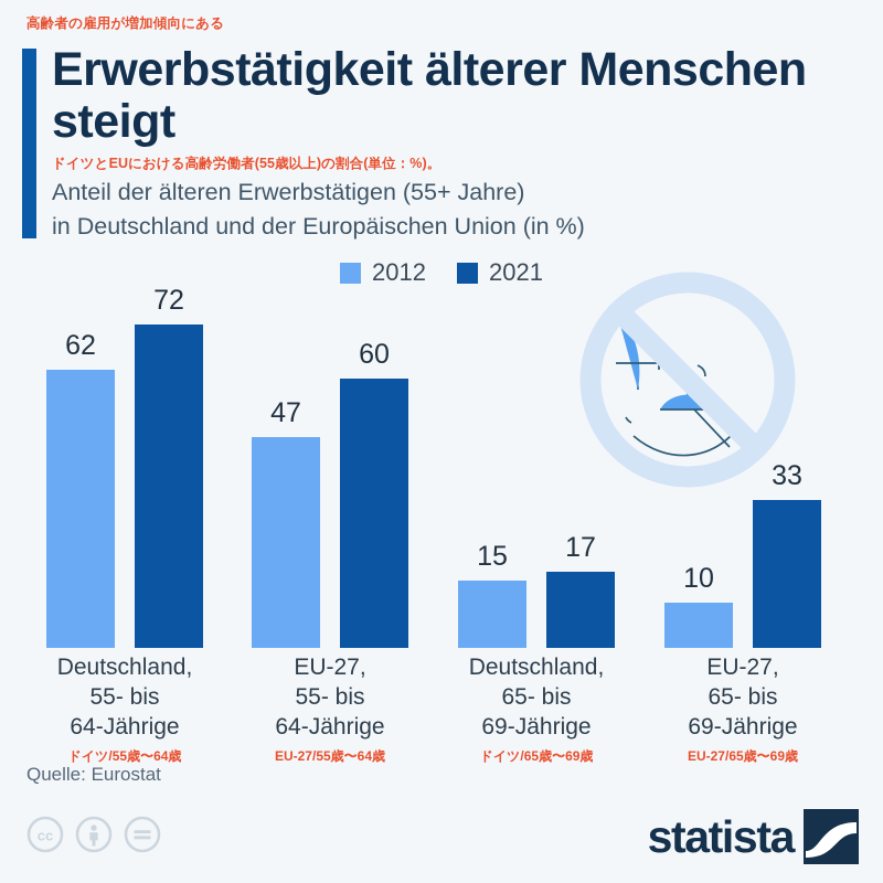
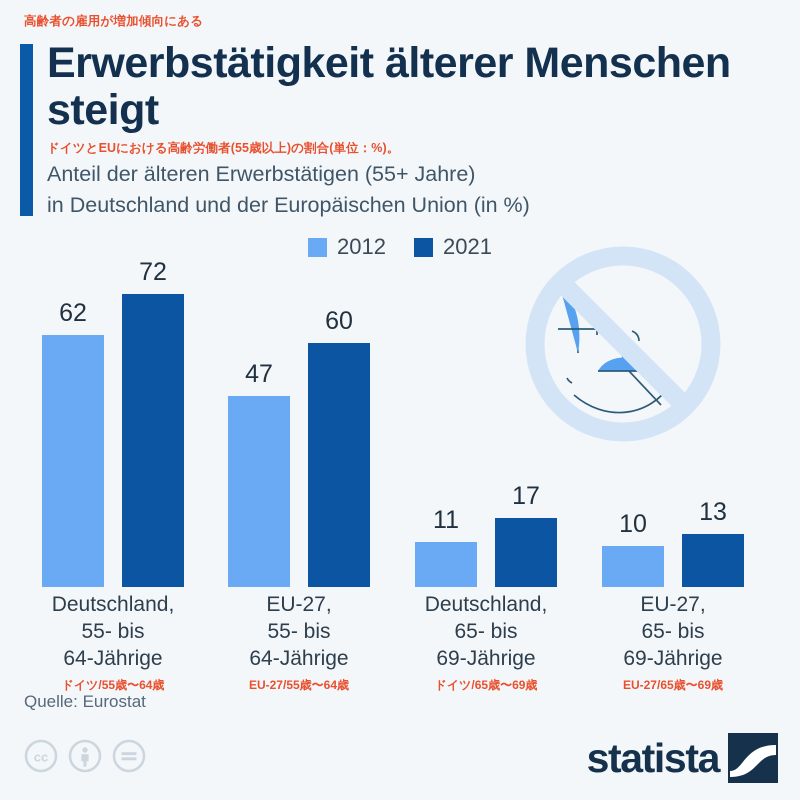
2012/Deutschland, 65- bis 69-Jährige: 15 -> 11
2021/EU-27, 65- bis 69-Jährige: 33 -> 13
